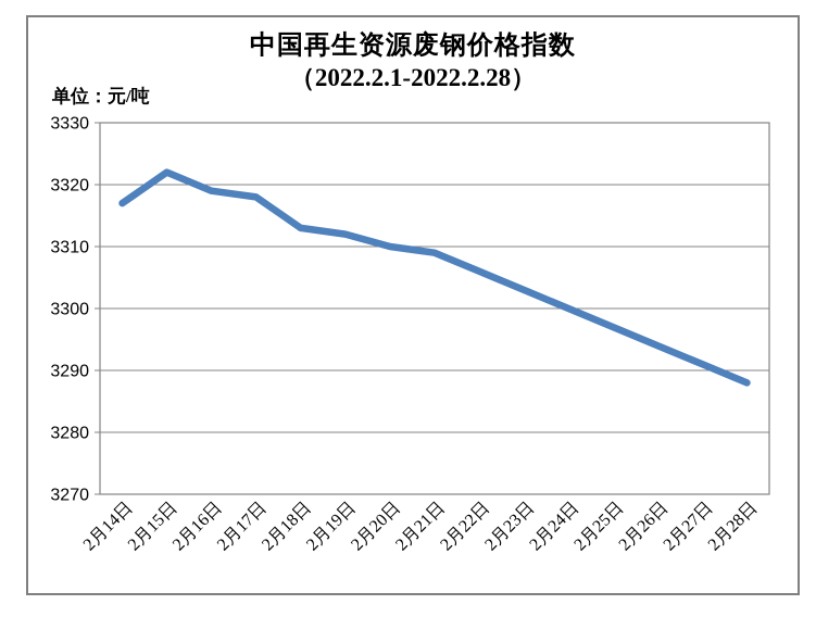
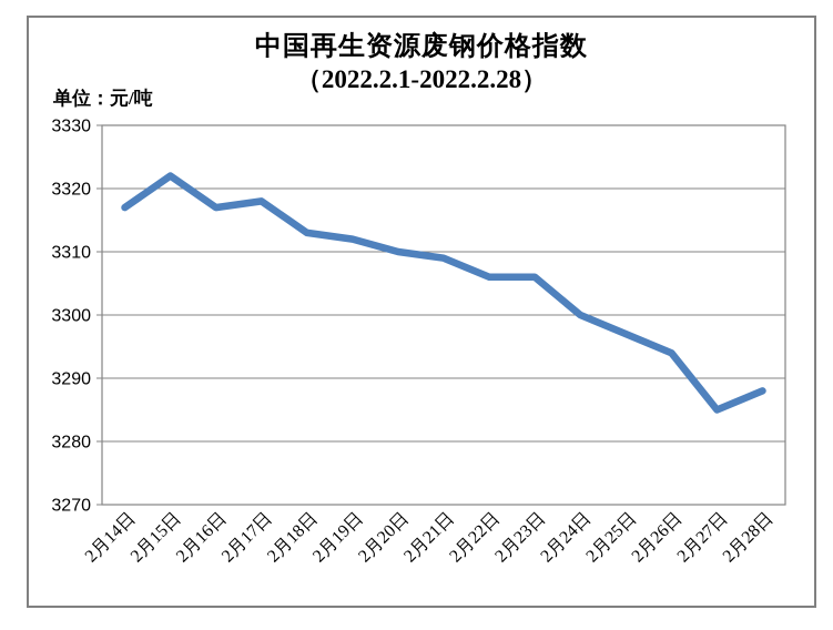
2月16日: 3319 -> 3317
2月23日: 3303 -> 3306
2月27日: 3291 -> 3285
